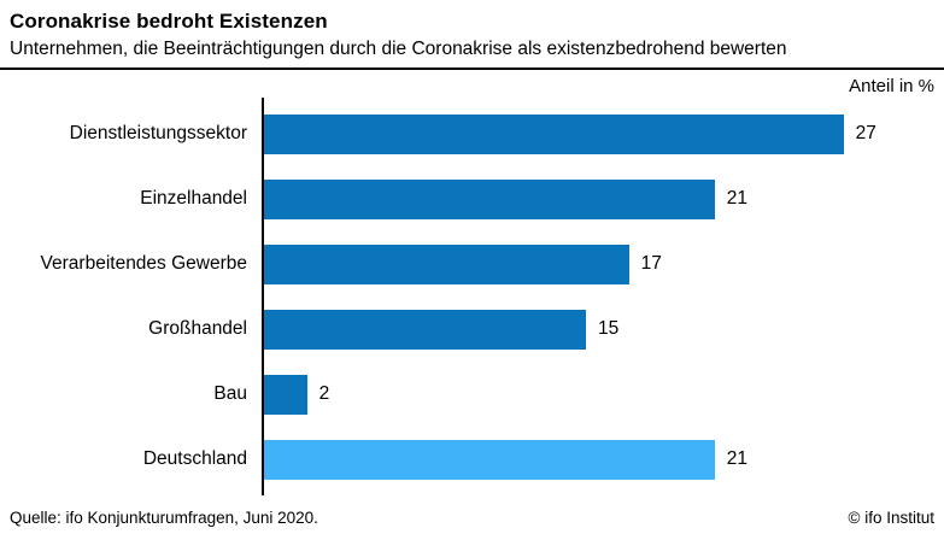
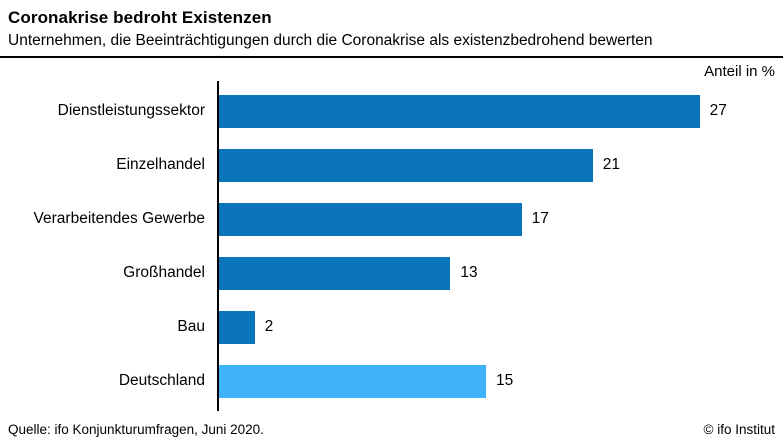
Großhandel: 15 -> 13
Deutschland: 21 -> 15
